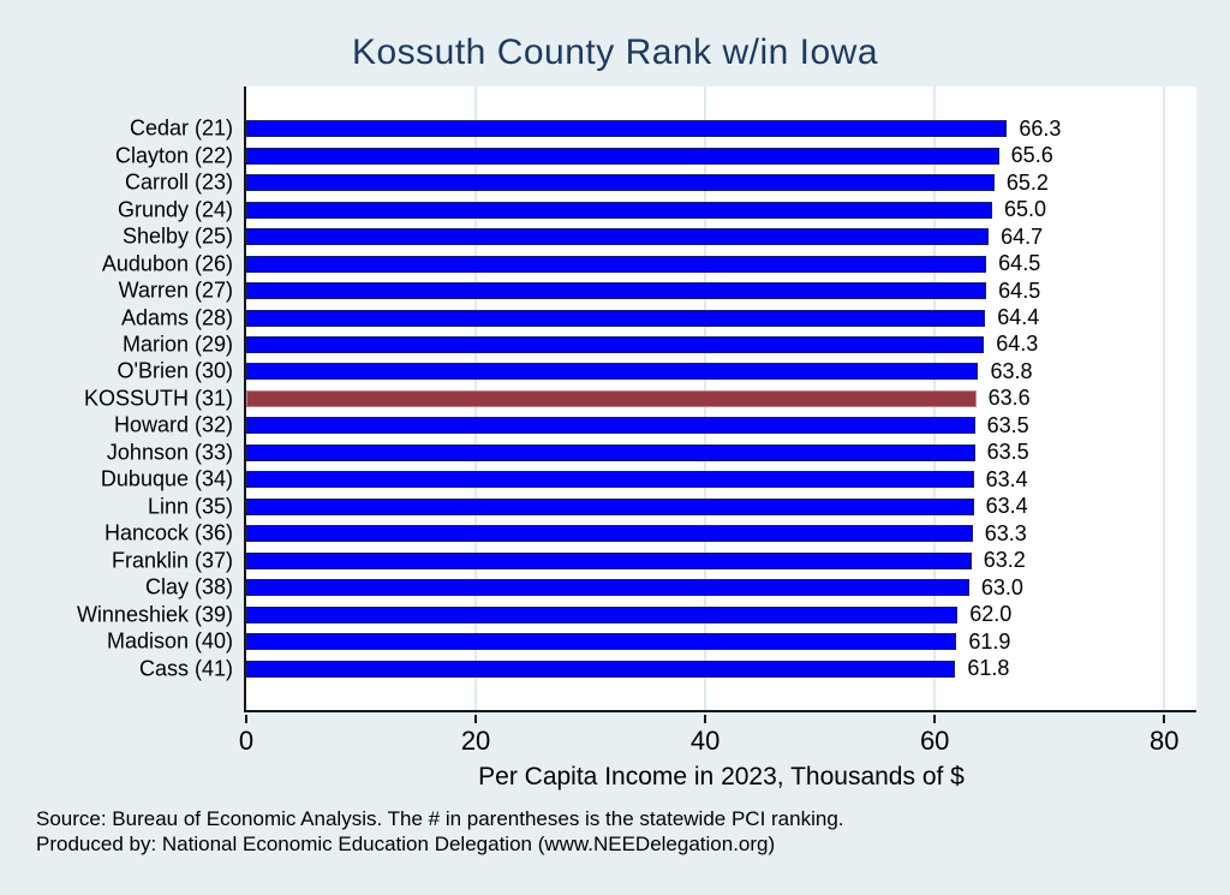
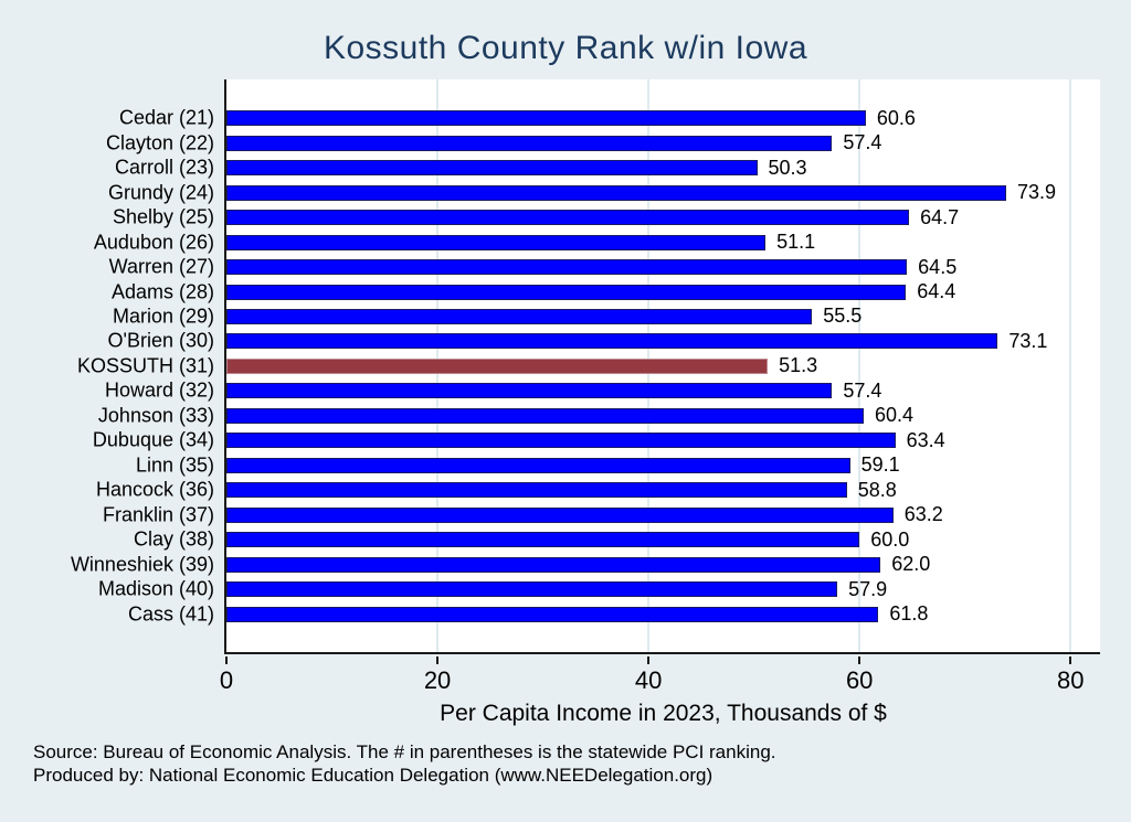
Cedar (21): 66.3 -> 60.6
Clayton (22): 65.6 -> 57.4
Carroll (23): 65.2 -> 50.3
Grundy (24): 65.0 -> 73.9
Audubon (26): 64.5 -> 51.1
Marion (29): 64.3 -> 55.5
O'Brien (30): 63.8 -> 73.1
KOSSUTH (31): 63.6 -> 51.3
Howard (32): 63.5 -> 57.4
Johnson (33): 63.5 -> 60.4
Linn (35): 63.4 -> 59.1
Hancock (36): 63.3 -> 58.8
Clay (38): 63.0 -> 60.0
Madison (40): 61.9 -> 57.9
